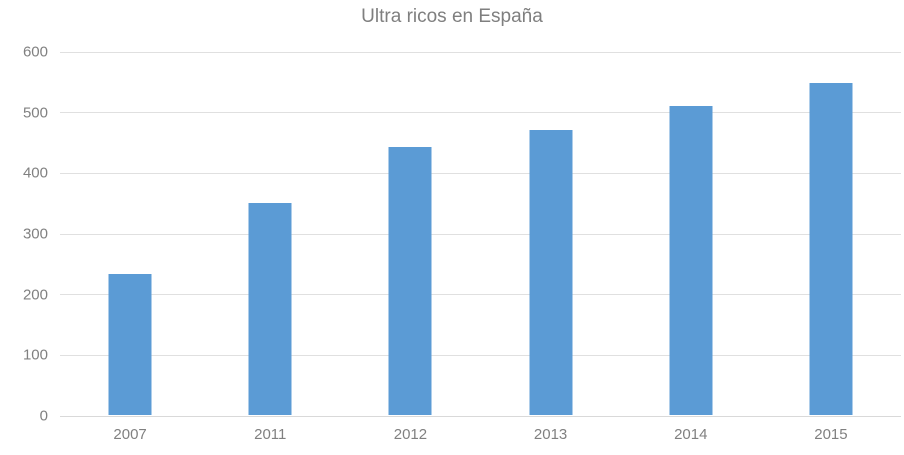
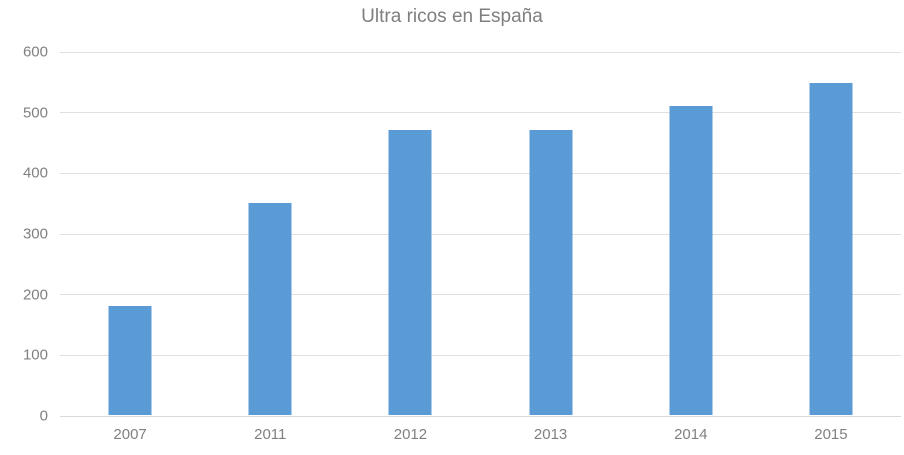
2007: 230 -> 180
2012: 440 -> 470
